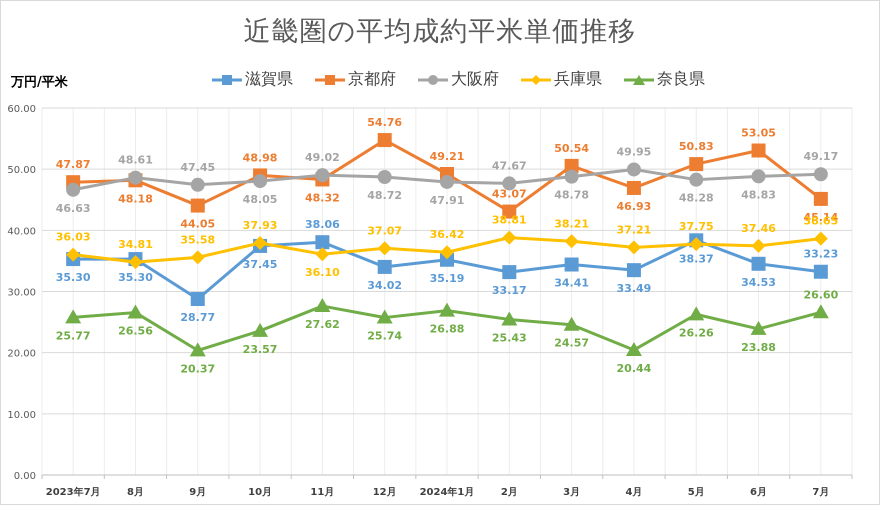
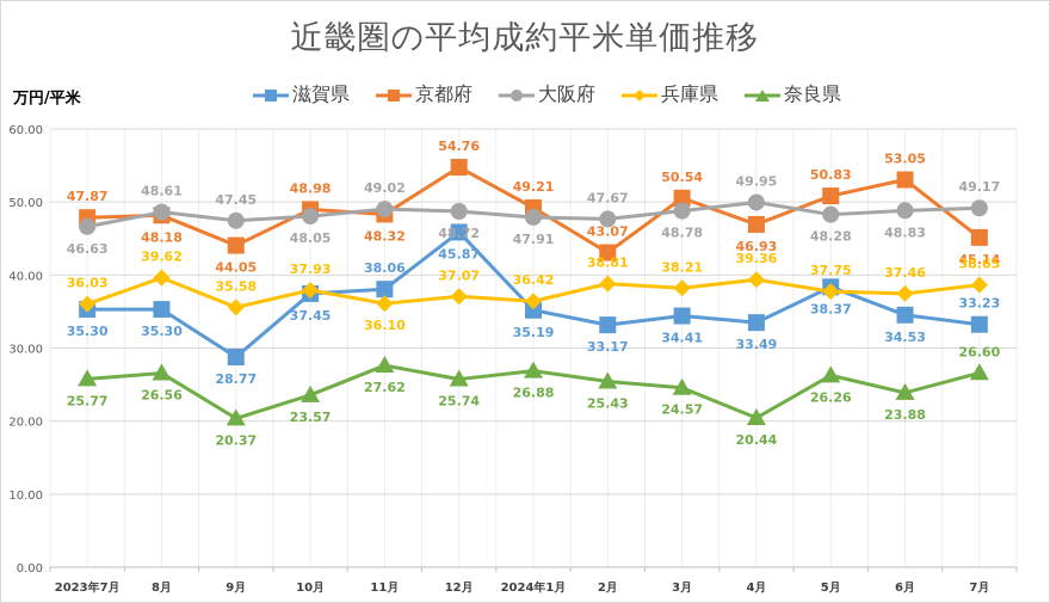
兵庫県/8月: 34.81 -> 39.62
滋賀県/12月: 34.02 -> 45.87
兵庫県/4月: 37.21 -> 39.36
